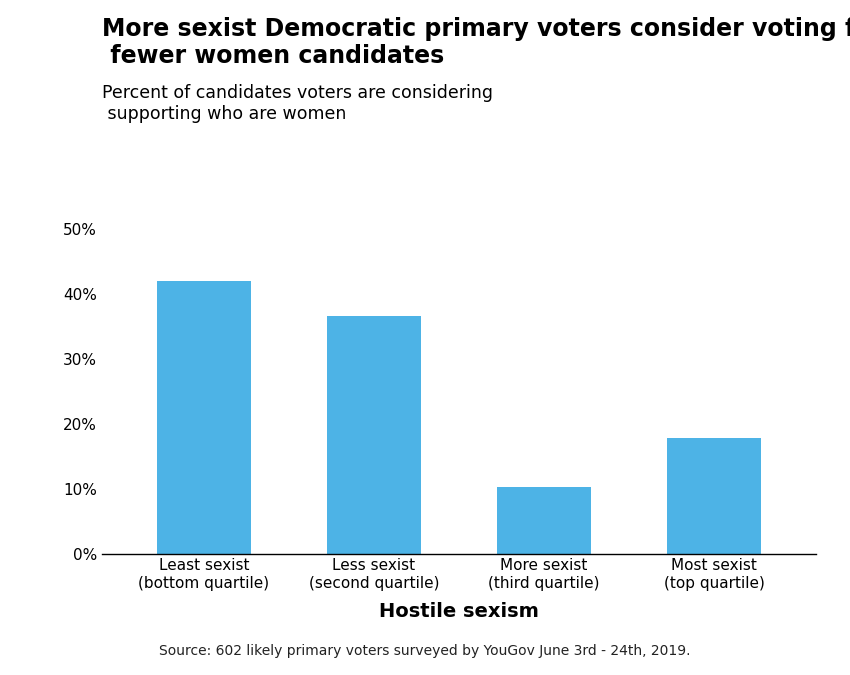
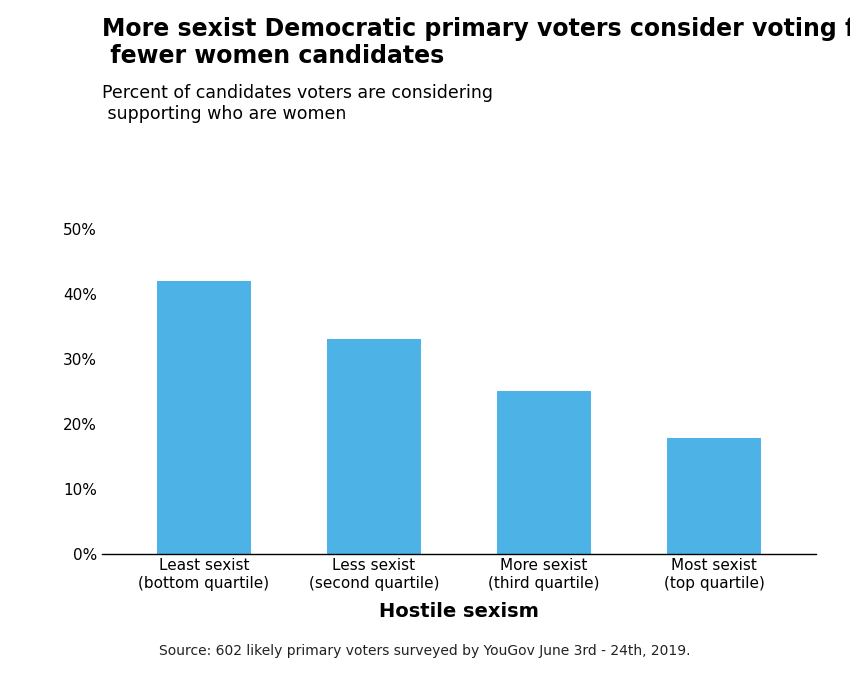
Less sexist (second quartile): 36.6% -> 33.0%
More sexist (third quartile): 10.2% -> 25.0%
